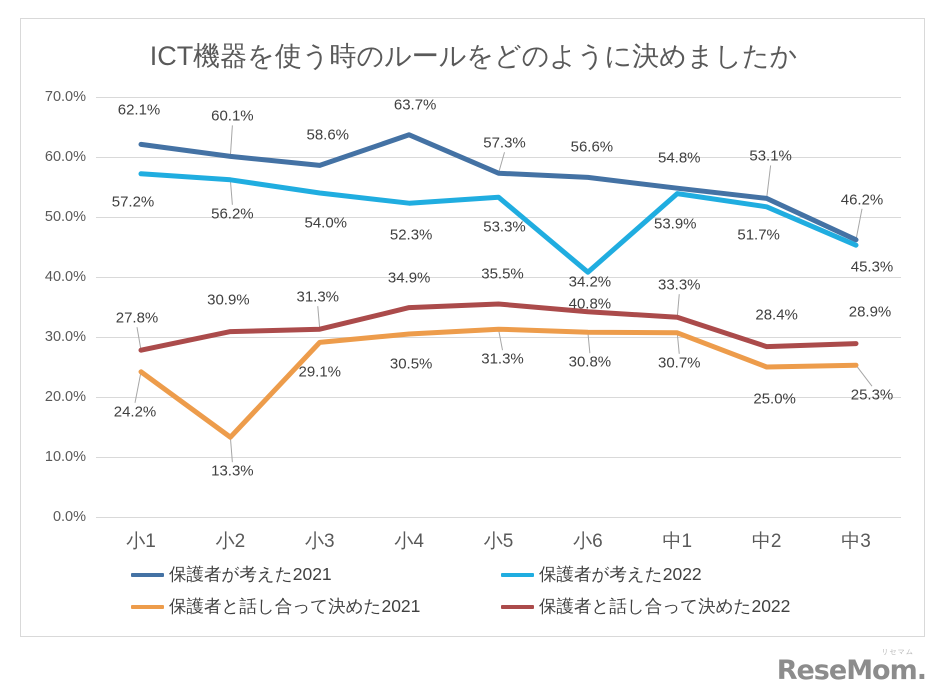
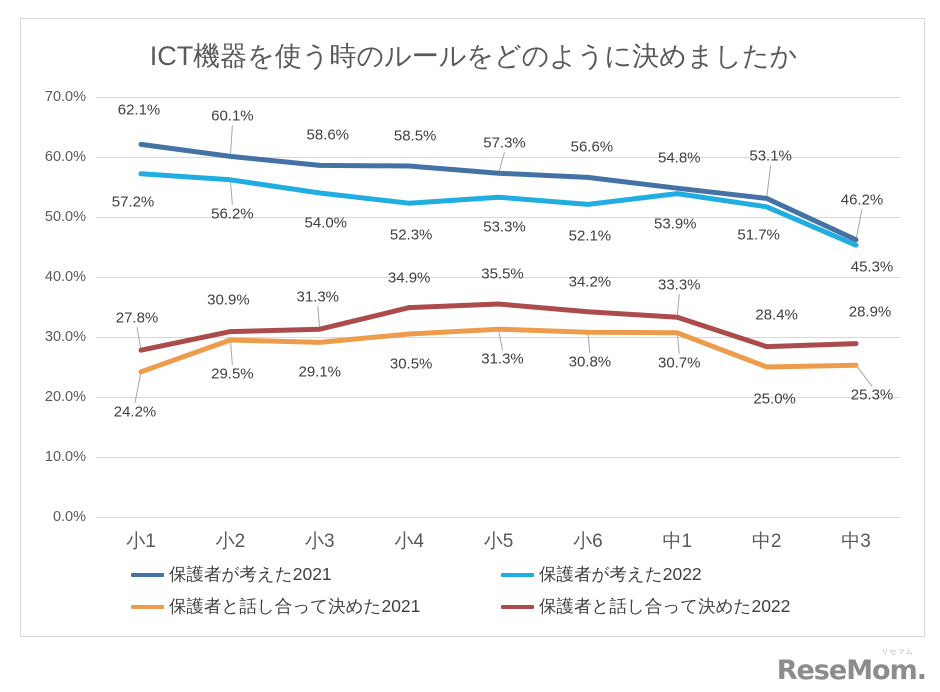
保護者と話し合って決めた2021/小2: 13.3% -> 29.5%
保護者が考えた2021/小4: 63.7% -> 58.5%
保護者が考えた2022/小6: 40.8% -> 52.1%
